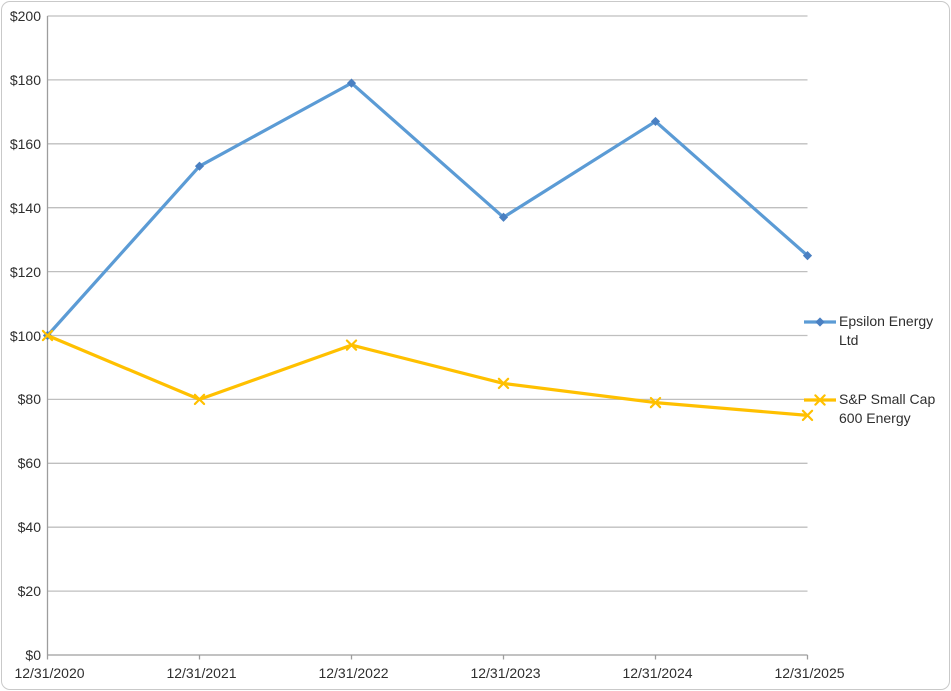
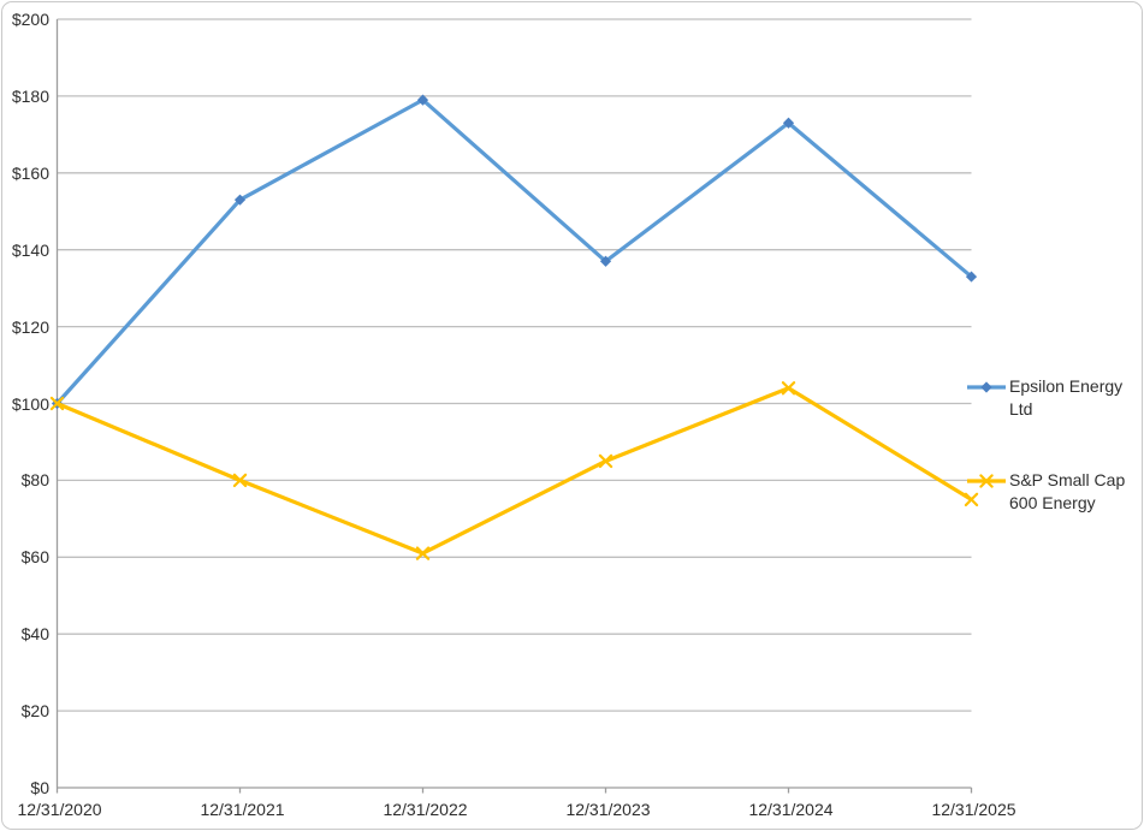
S&P Small Cap 600 Energy/12/31/2022: $97 -> $61
Epsilon Energy Ltd/12/31/2024: $167 -> $173
S&P Small Cap 600 Energy/12/31/2024: $79 -> $104
Epsilon Energy Ltd/12/31/2025: $125 -> $133
